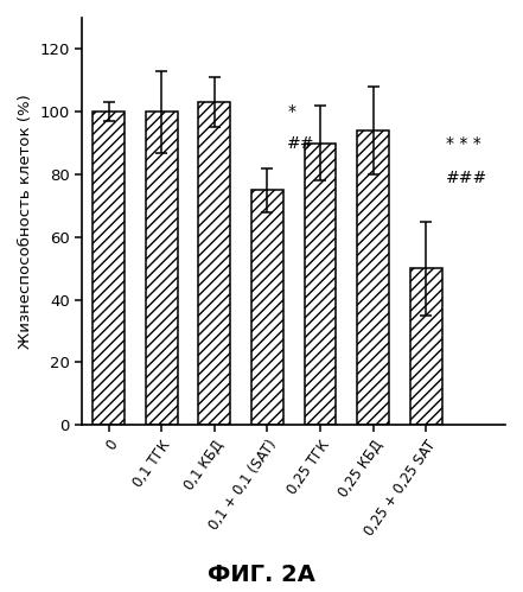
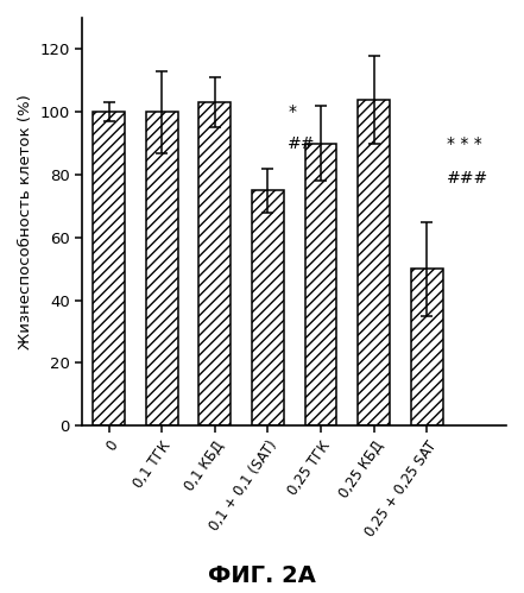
0,25 КБД: 94 -> 104
